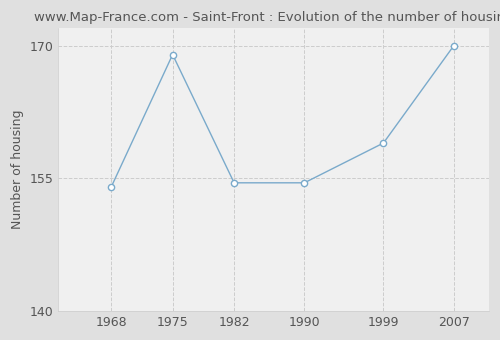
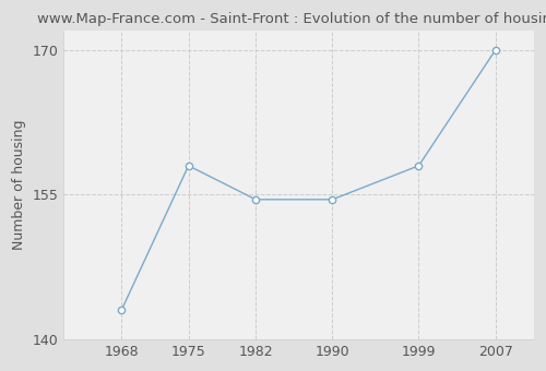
1968: 154.0 -> 143.0
1975: 169.0 -> 158.0
1999: 159.0 -> 158.0
